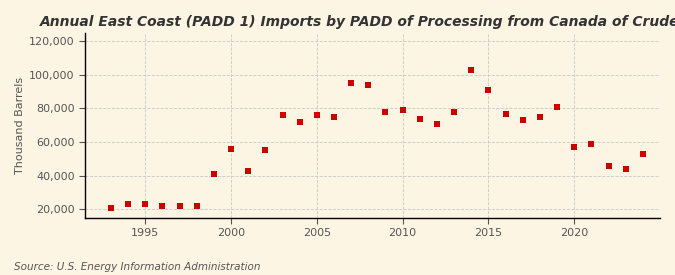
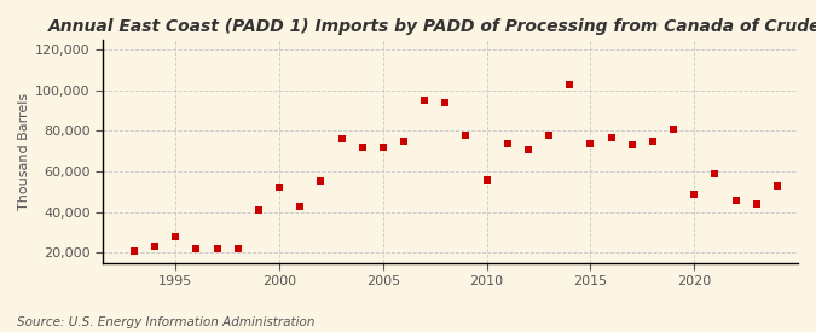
1995: 23,000 -> 28,000
2000: 56,000 -> 52,000
2005: 76,000 -> 72,000
2010: 79,000 -> 56,000
2015: 91,000 -> 74,000
2020: 57,000 -> 49,000
